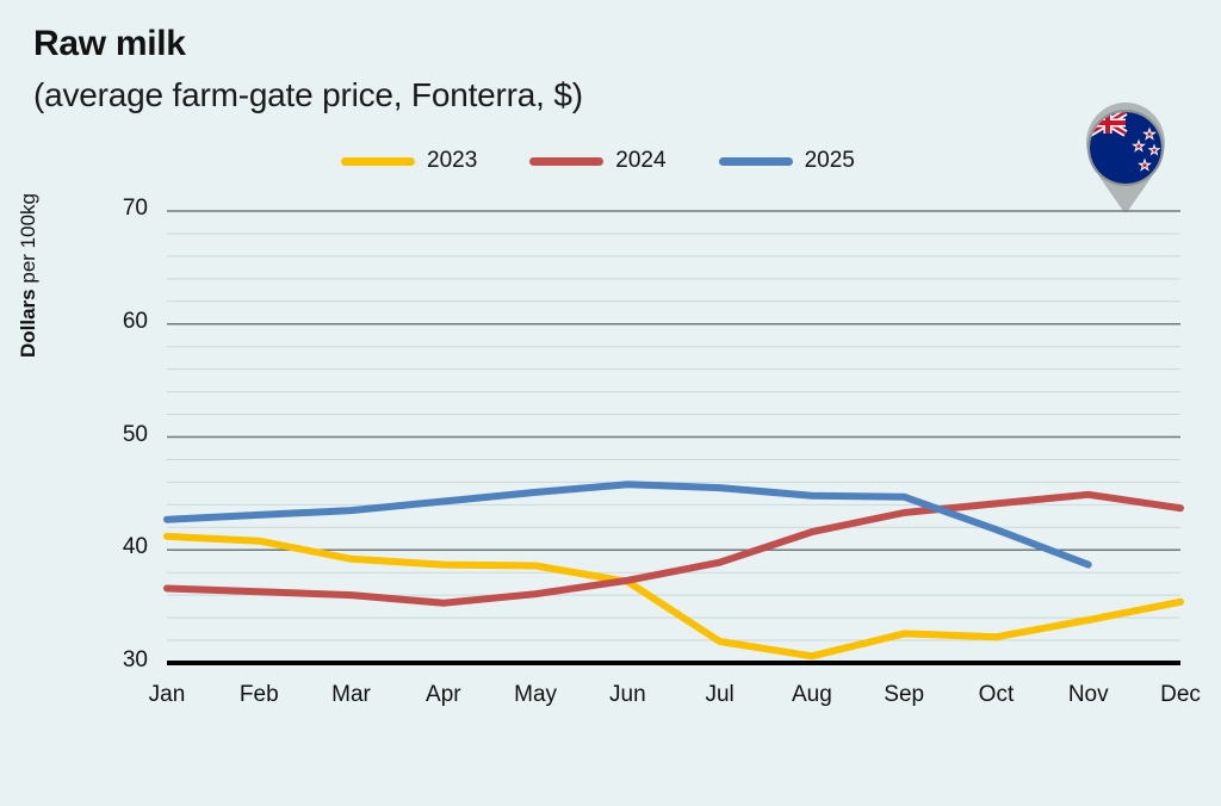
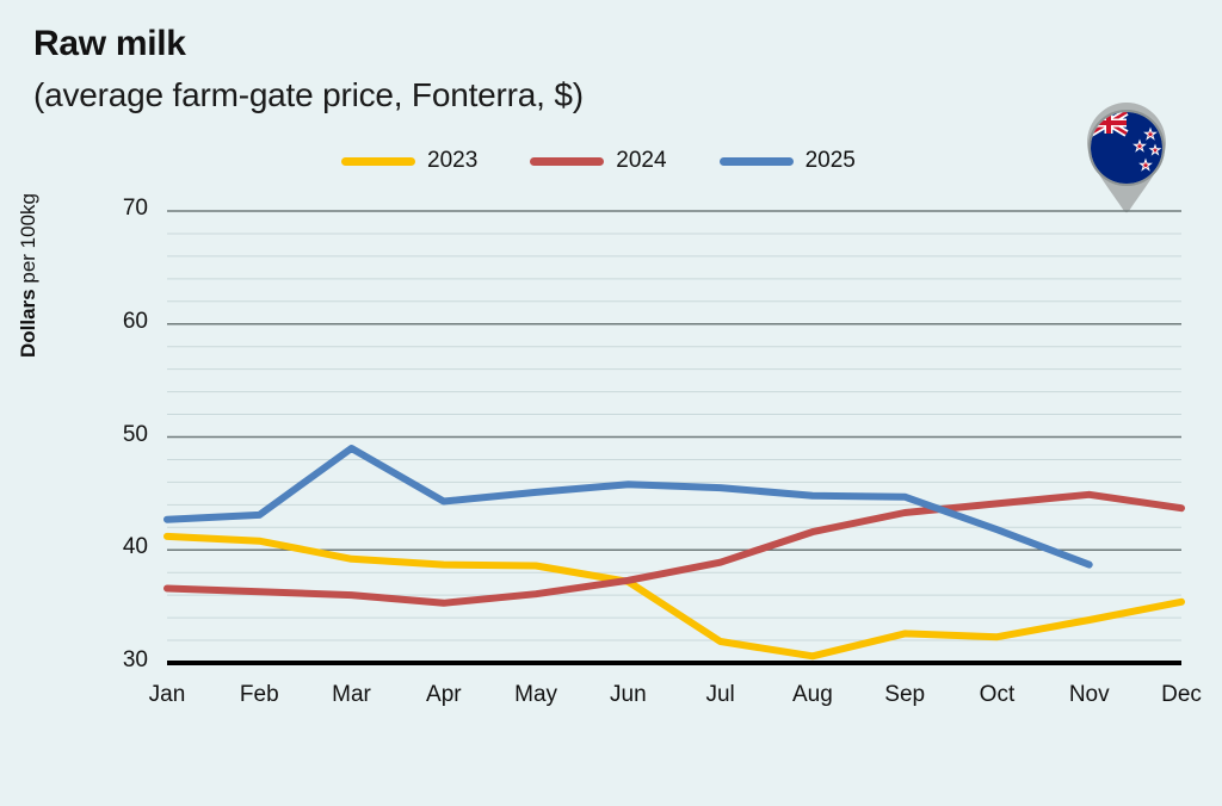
2025/Mar: 44 -> 49
